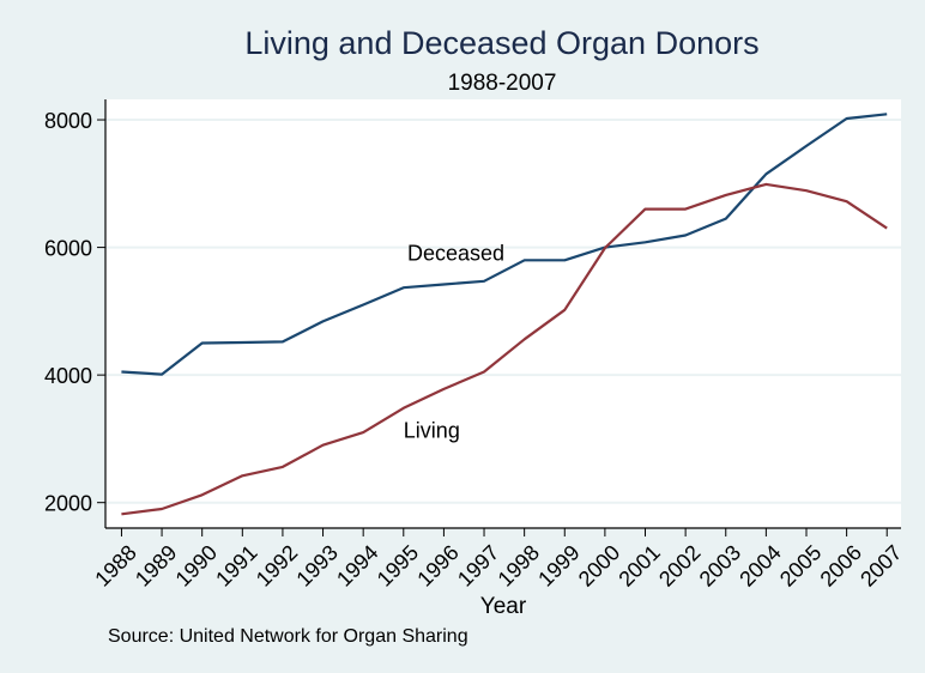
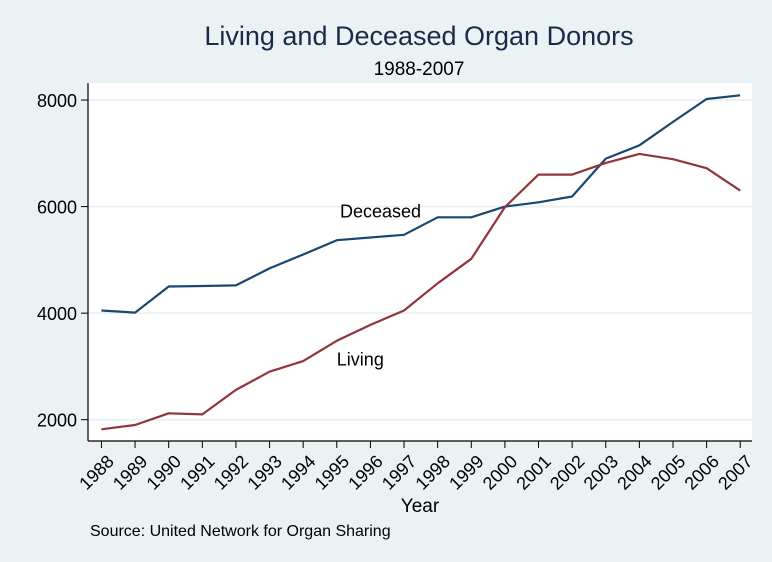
Living/1991: 2400 -> 2100
Deceased/2003: 6400 -> 6900
